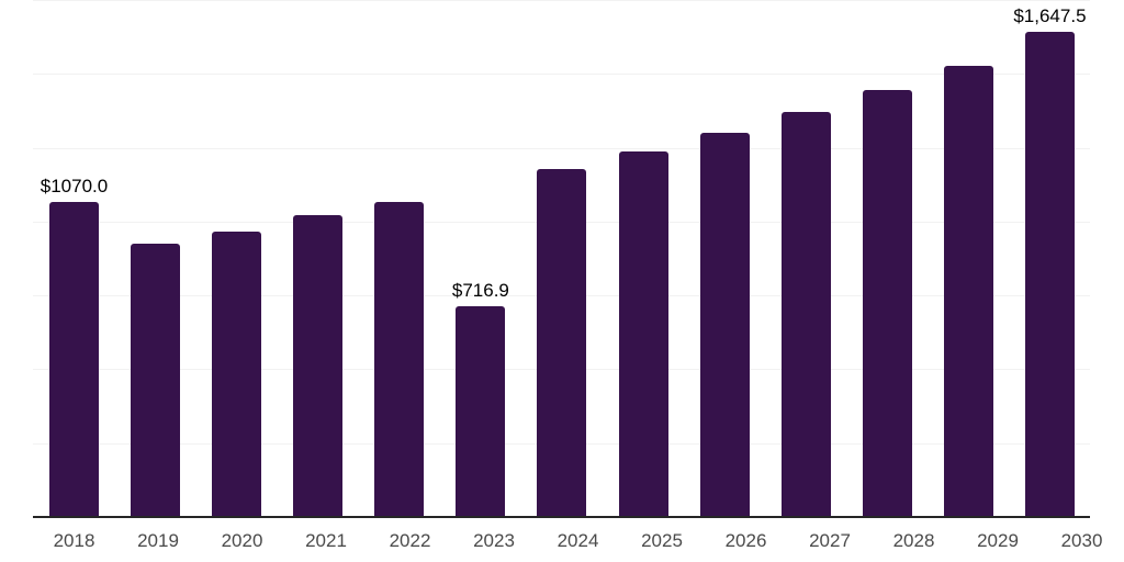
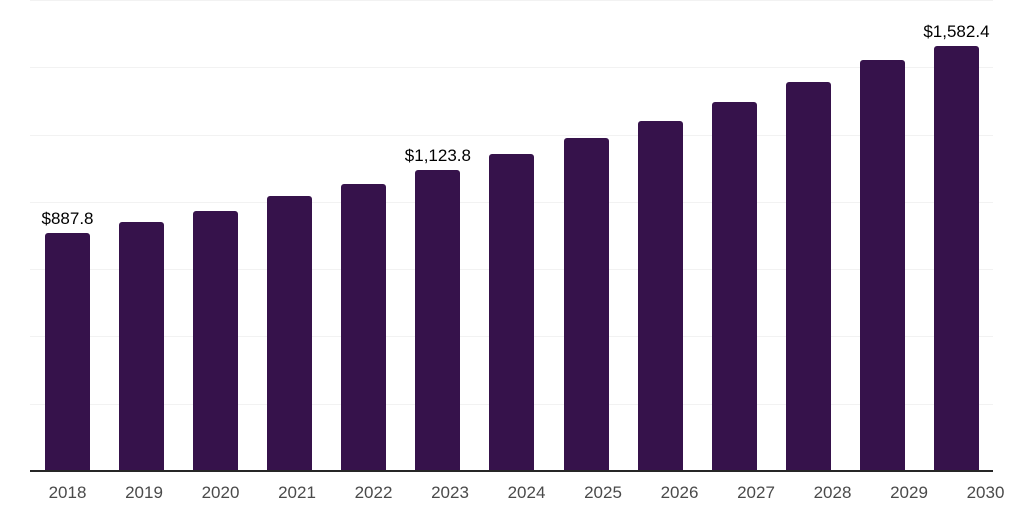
2018: $1070.0 -> $887.8
2023: $716.9 -> $1,123.8
2030: $1,647.5 -> $1,582.4
